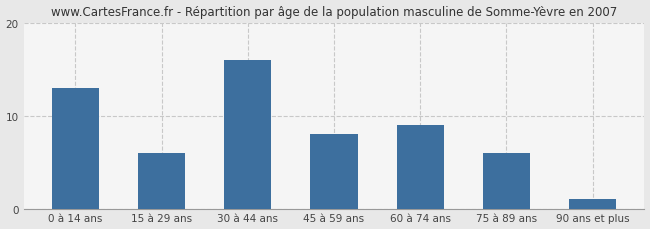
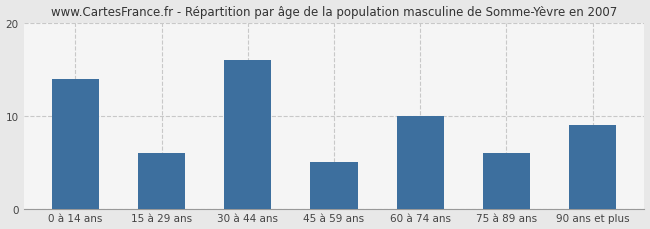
0 à 14 ans: 13 -> 14
45 à 59 ans: 8 -> 5
60 à 74 ans: 9 -> 10
90 ans et plus: 1 -> 9
